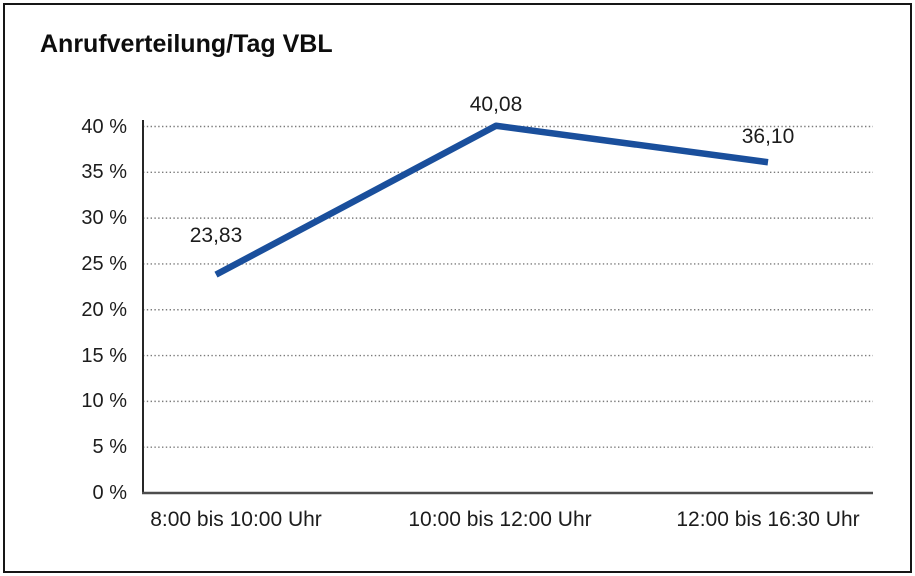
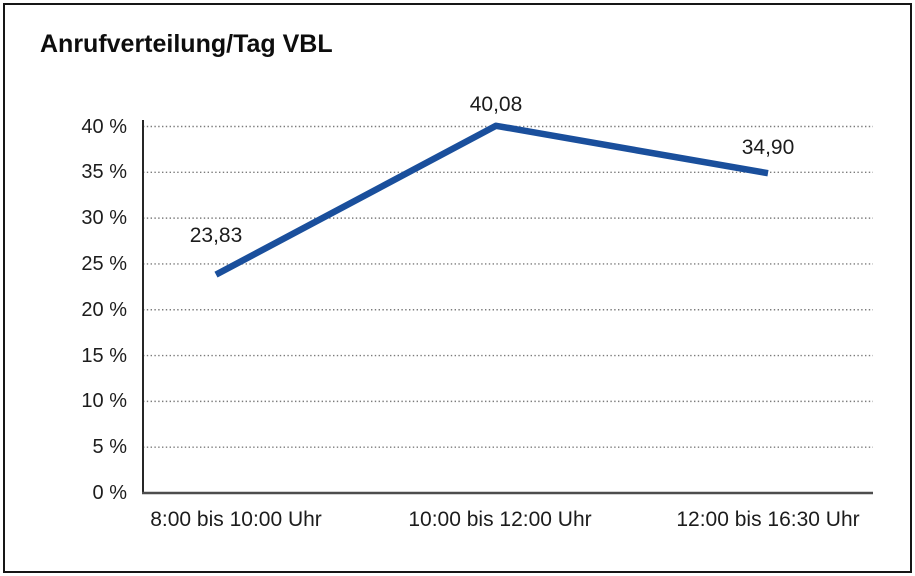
12:00 bis 16:30 Uhr: 36,10 -> 34,90
